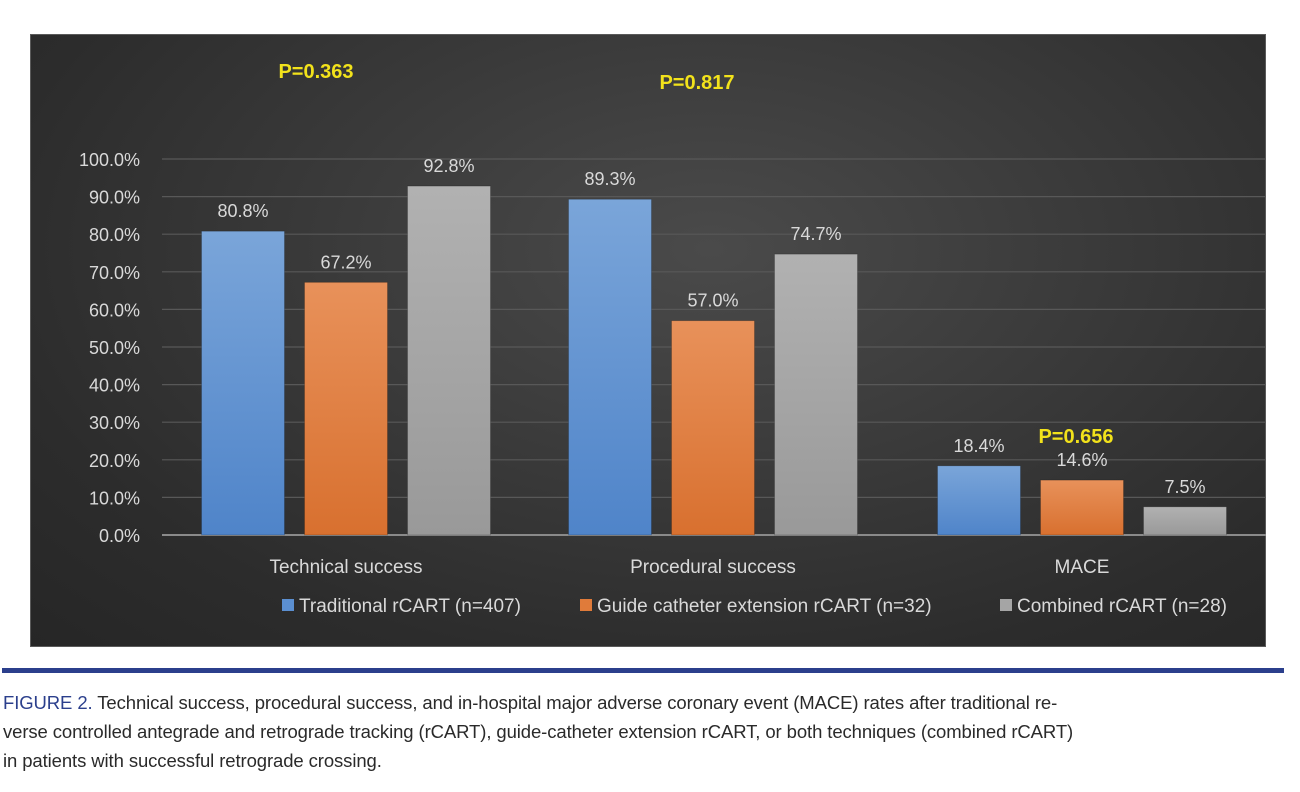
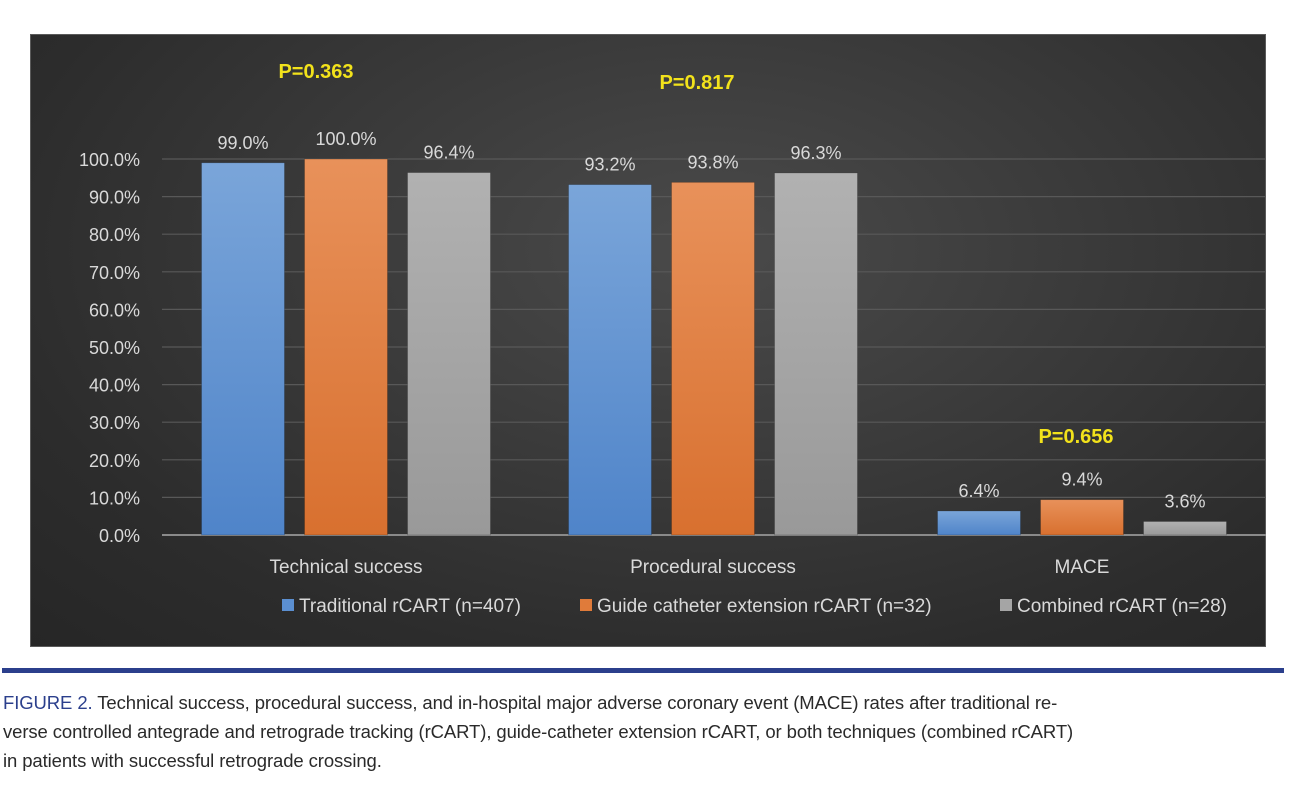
Traditional rCART (n=407)/Technical success: 80.8% -> 99.0%
Guide catheter extension rCART (n=32)/Technical success: 67.2% -> 100.0%
Combined rCART (n=28)/Technical success: 92.8% -> 96.4%
Traditional rCART (n=407)/Procedural success: 89.3% -> 93.2%
Guide catheter extension rCART (n=32)/Procedural success: 57.0% -> 93.8%
Combined rCART (n=28)/Procedural success: 74.7% -> 96.3%
Traditional rCART (n=407)/MACE: 18.4% -> 6.4%
Guide catheter extension rCART (n=32)/MACE: 14.6% -> 9.4%
Combined rCART (n=28)/MACE: 7.5% -> 3.6%
